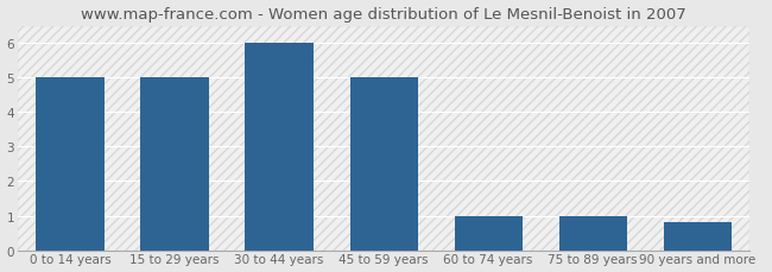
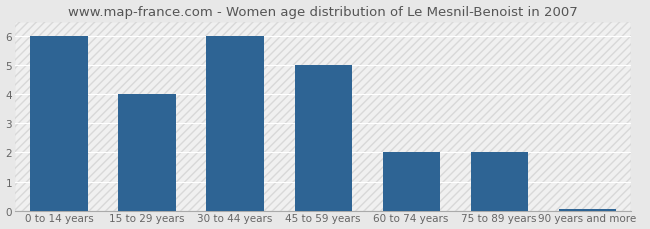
0 to 14 years: 5.00 -> 6.00
15 to 29 years: 5.00 -> 4.00
60 to 74 years: 1.00 -> 2.00
75 to 89 years: 1.00 -> 2.00
90 years and more: 0.80 -> 0.07
